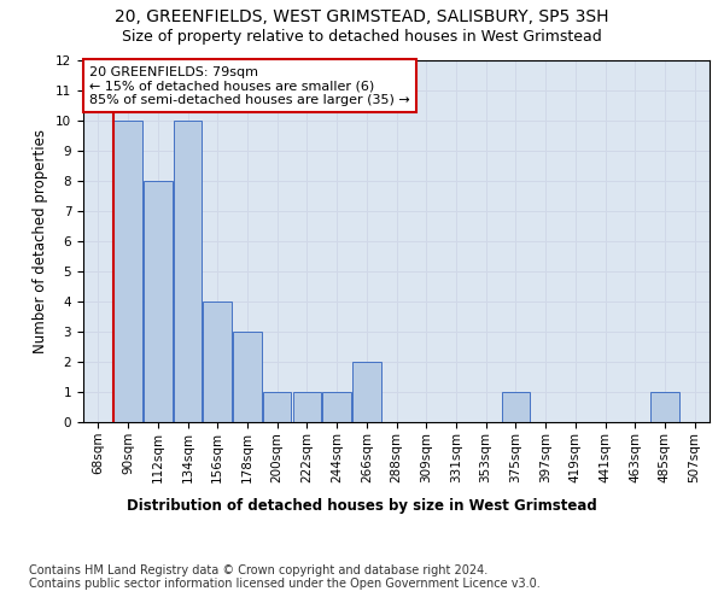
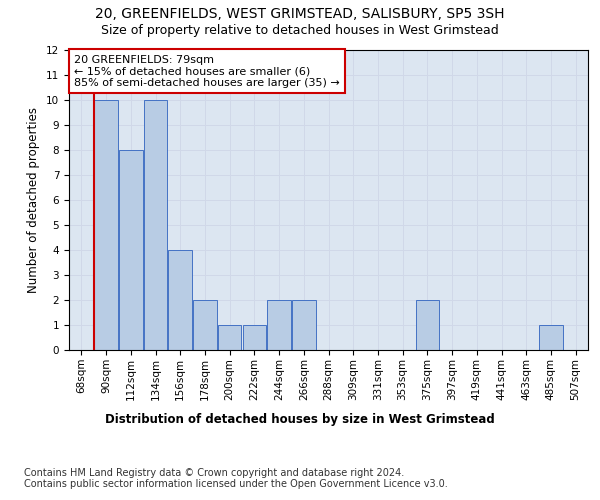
178sqm: 3 -> 2
244sqm: 1 -> 2
375sqm: 1 -> 2
